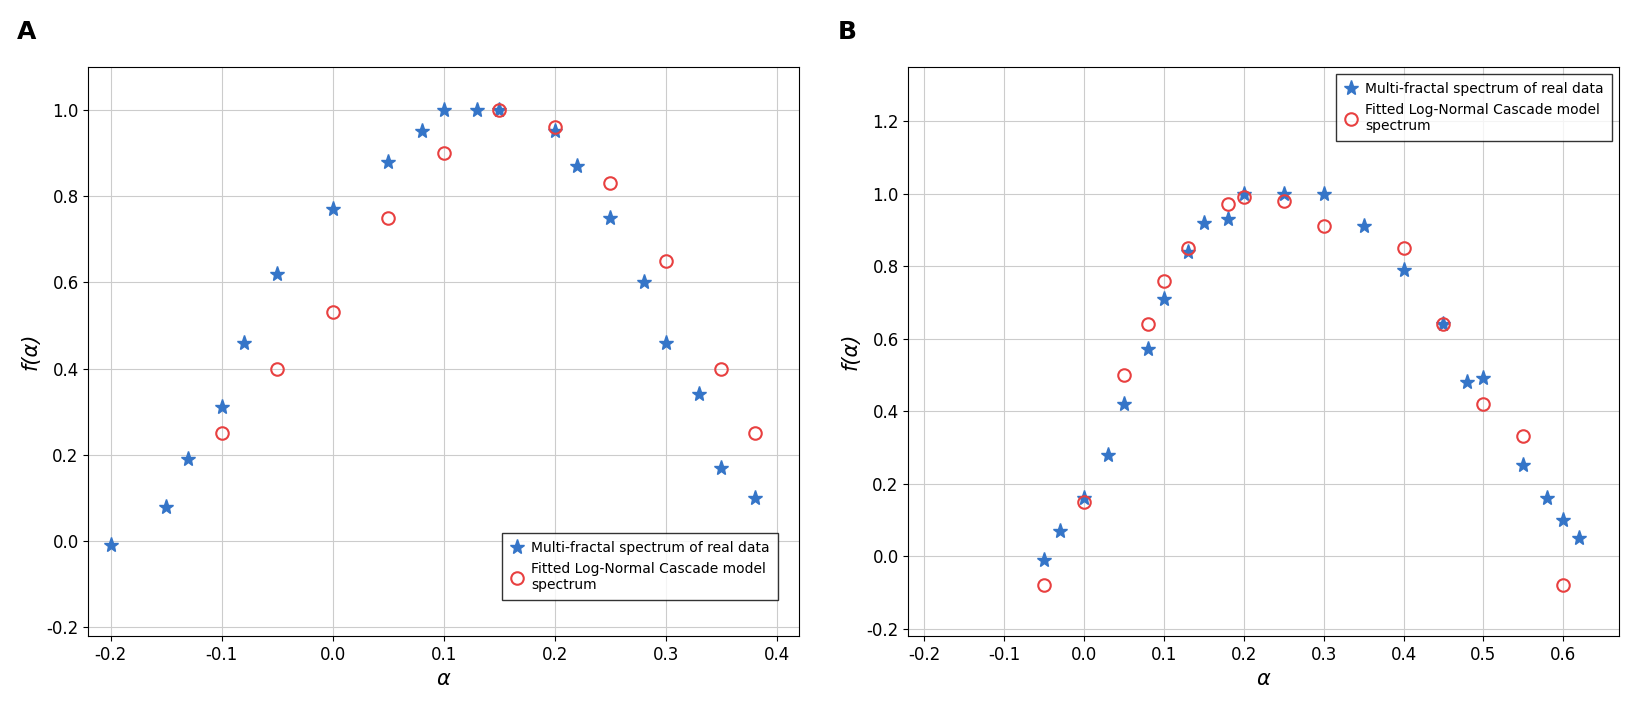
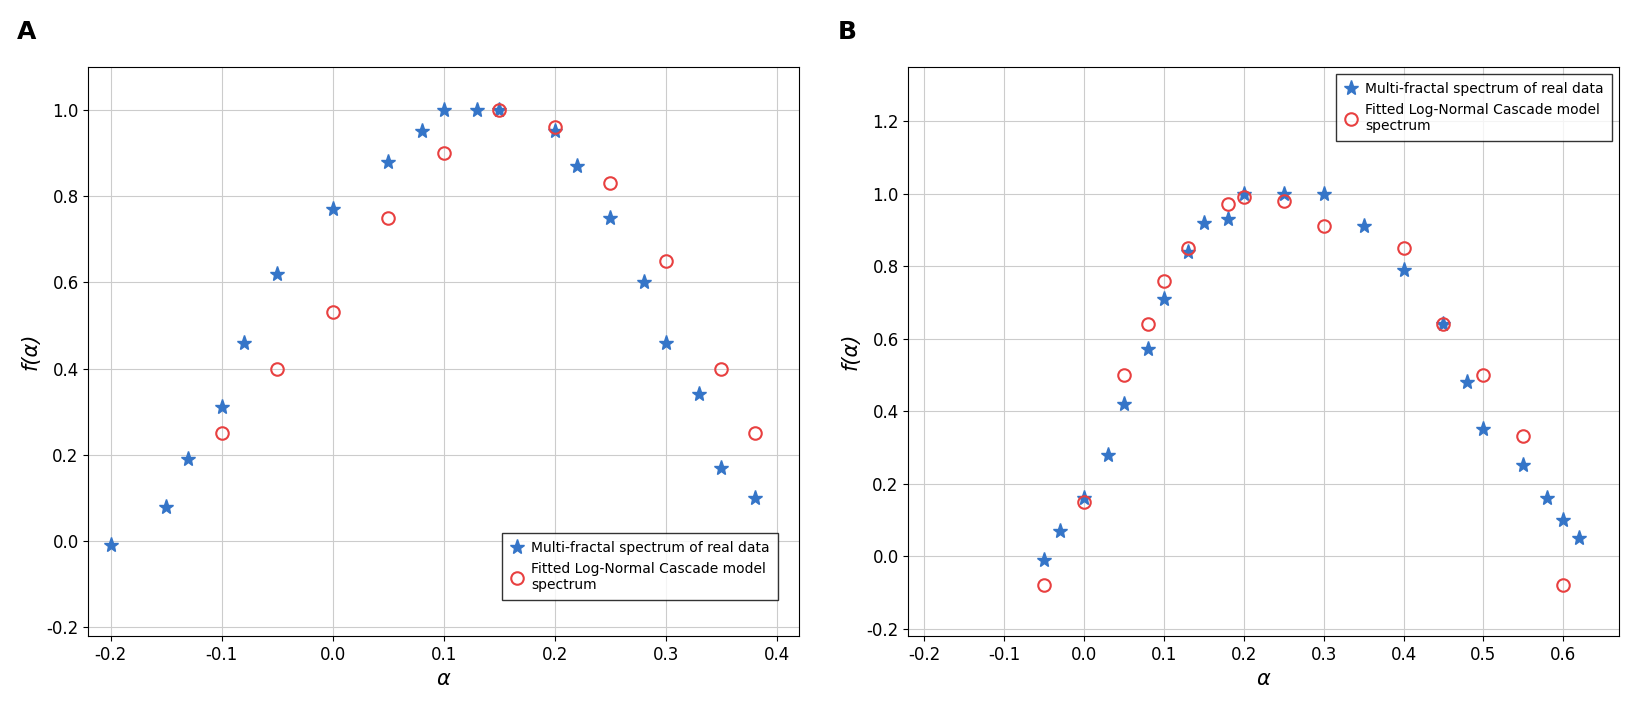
Multi-fractal spectrum of real data/0.5: 0.49 -> 0.35
Fitted Log-Normal Cascade model spectrum/0.5: 0.42 -> 0.50
